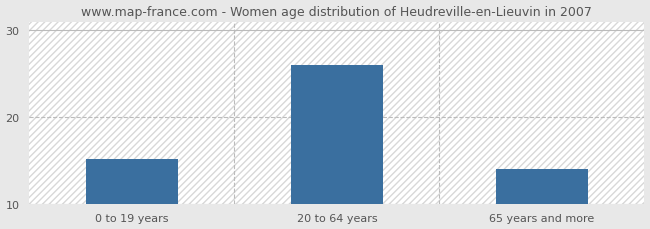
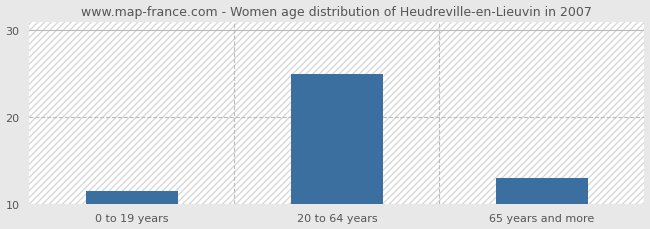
0 to 19 years: 15.2 -> 11.5
20 to 64 years: 26.0 -> 25.0
65 years and more: 14.0 -> 13.0
